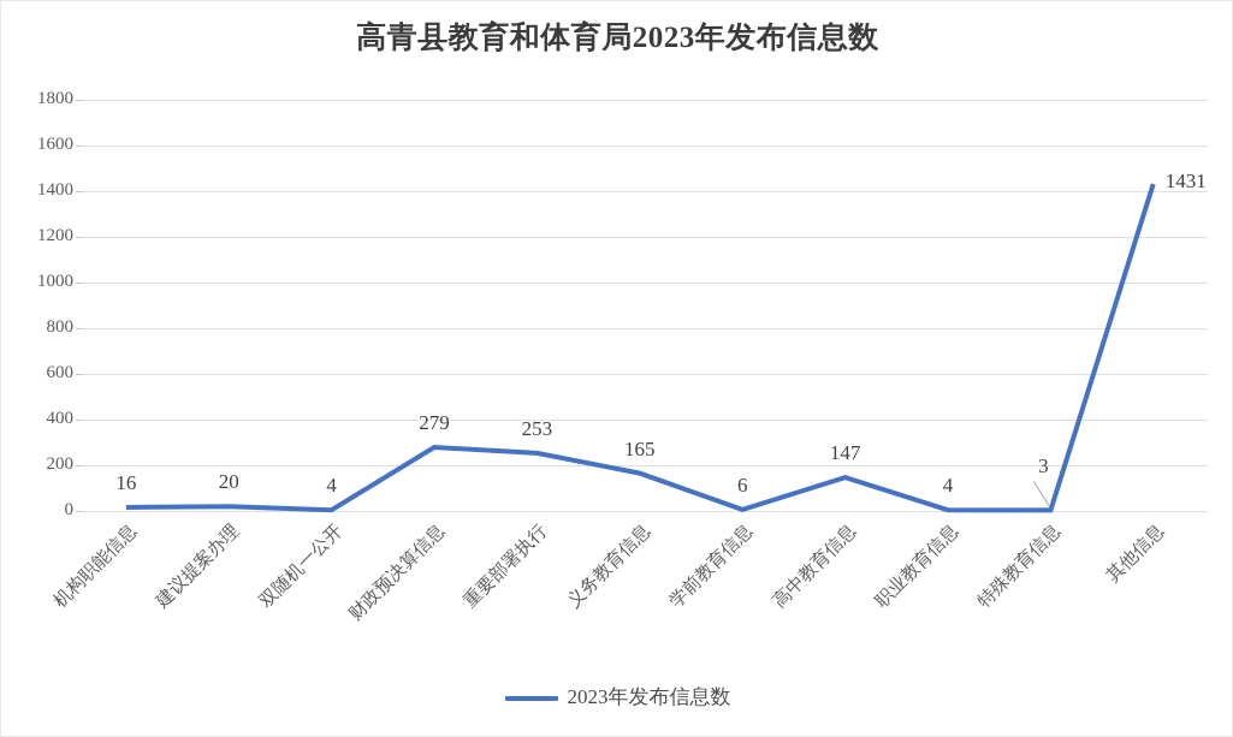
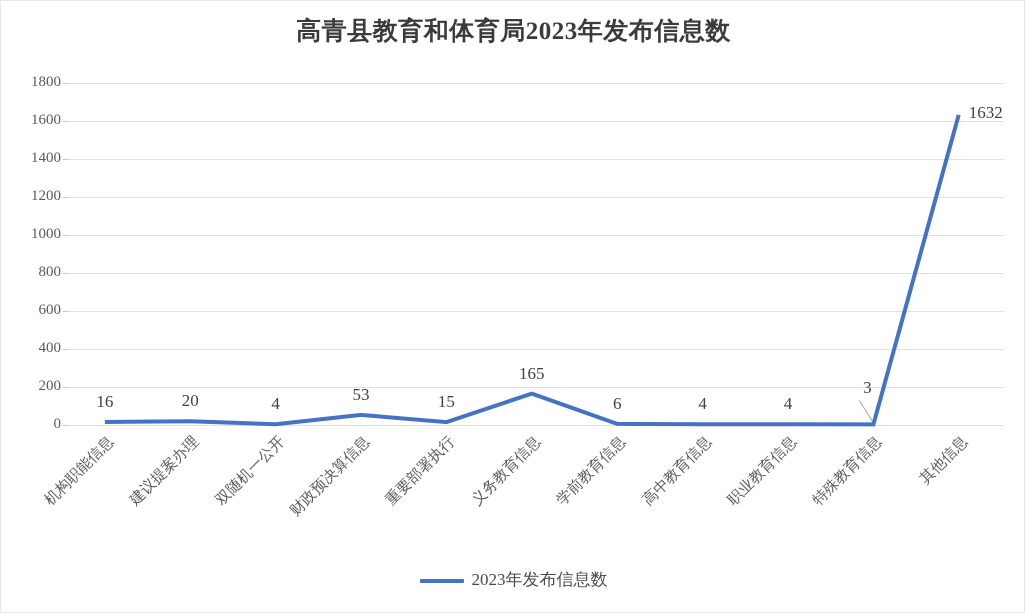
财政预决算信息: 279 -> 53
重要部署执行: 253 -> 15
高中教育信息: 147 -> 4
其他信息: 1431 -> 1632
